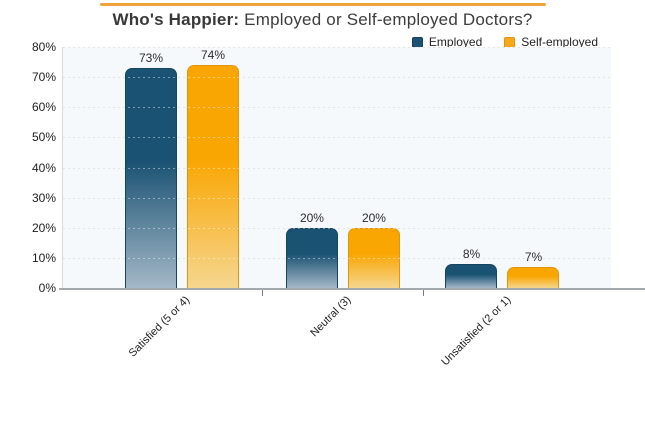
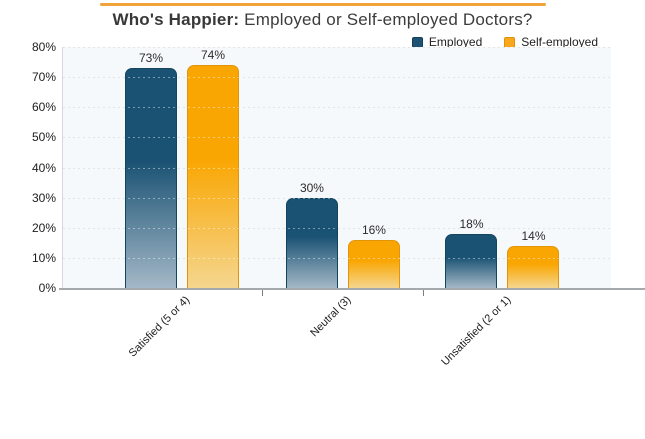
Employed/Neutral (3): 20% -> 30%
Self-employed/Neutral (3): 20% -> 16%
Employed/Unsatisfied (2 or 1): 8% -> 18%
Self-employed/Unsatisfied (2 or 1): 7% -> 14%
